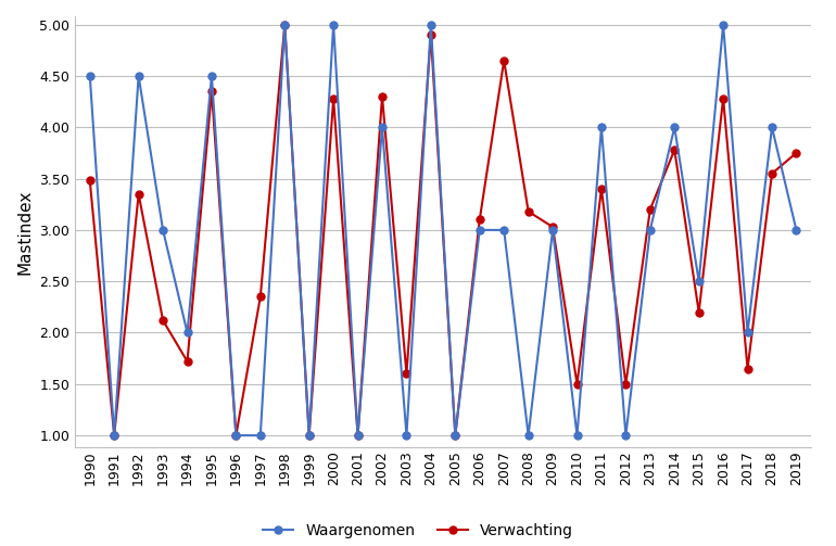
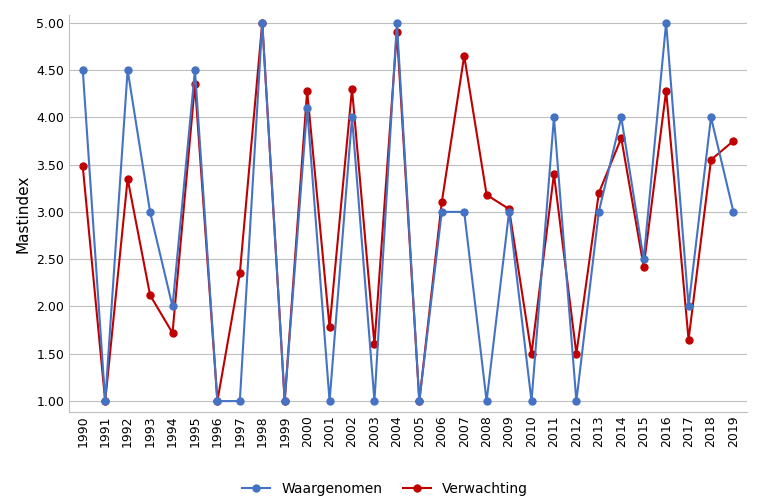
Waargenomen/2000: 5.0 -> 4.1
Verwachting/2001: 1.00 -> 1.78
Verwachting/2015: 2.20 -> 2.42
